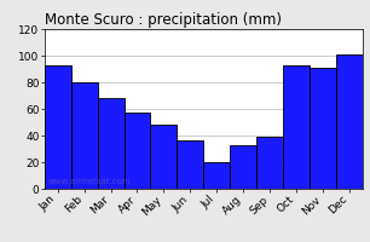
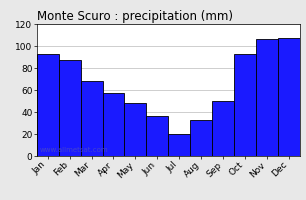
Feb: 80 -> 87
Sep: 39 -> 50
Nov: 91 -> 106
Dec: 101 -> 107
